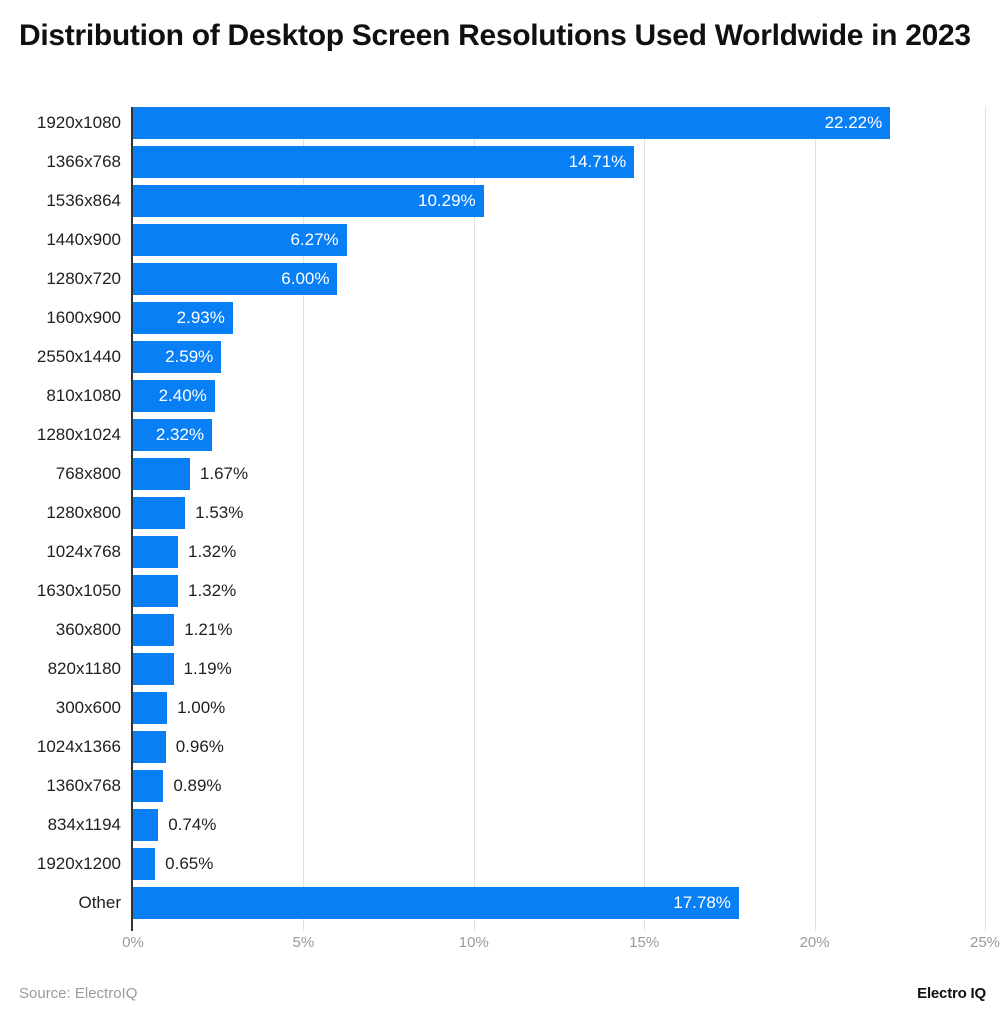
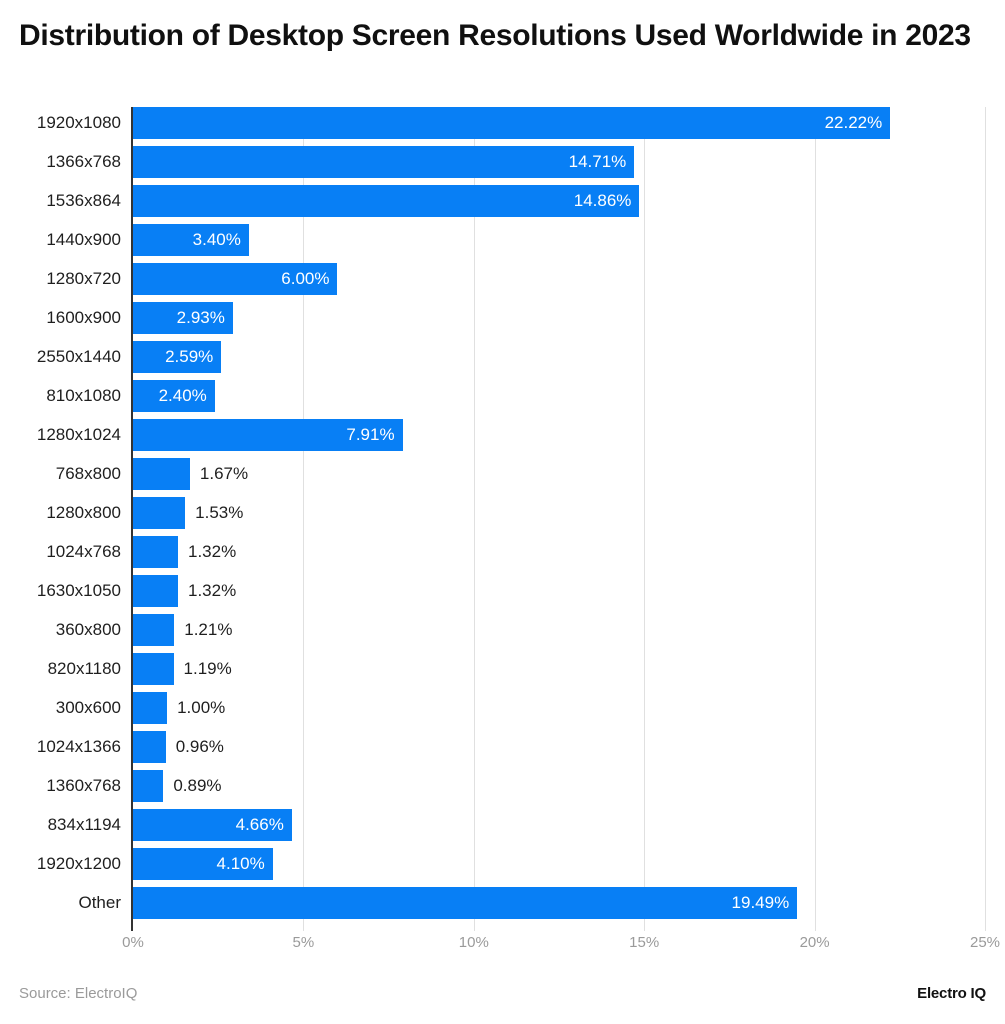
1536x864: 10.29% -> 14.86%
1440x900: 6.27% -> 3.40%
1280x1024: 2.32% -> 7.91%
834x1194: 0.74% -> 4.66%
1920x1200: 0.65% -> 4.10%
Other: 17.78% -> 19.49%
